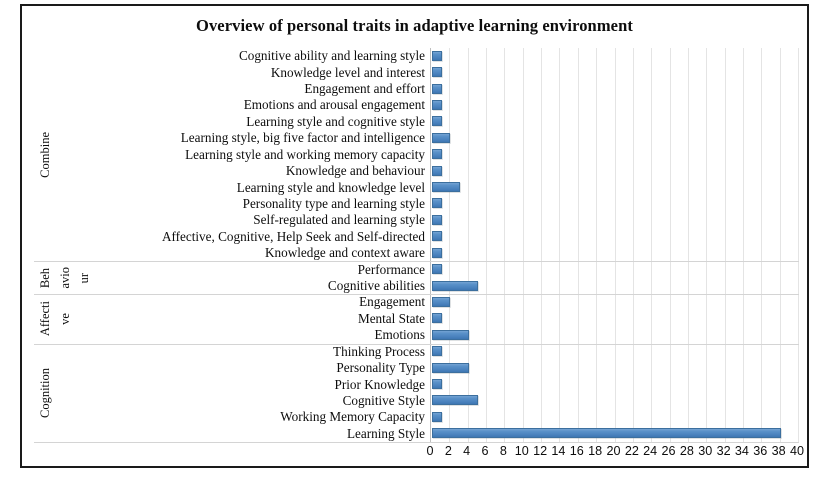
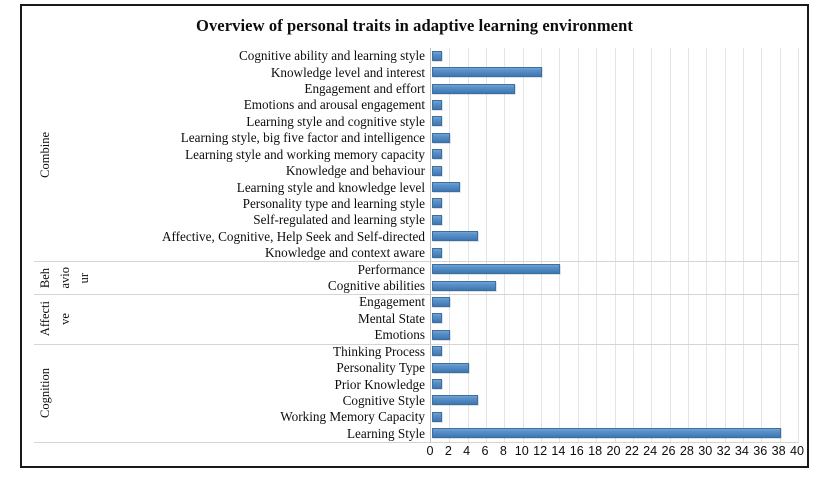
Knowledge level and interest: 1 -> 12
Engagement and effort: 1 -> 9
Affective, Cognitive, Help Seek and Self-directed: 1 -> 5
Performance: 1 -> 14
Cognitive abilities: 5 -> 7
Emotions: 4 -> 2
